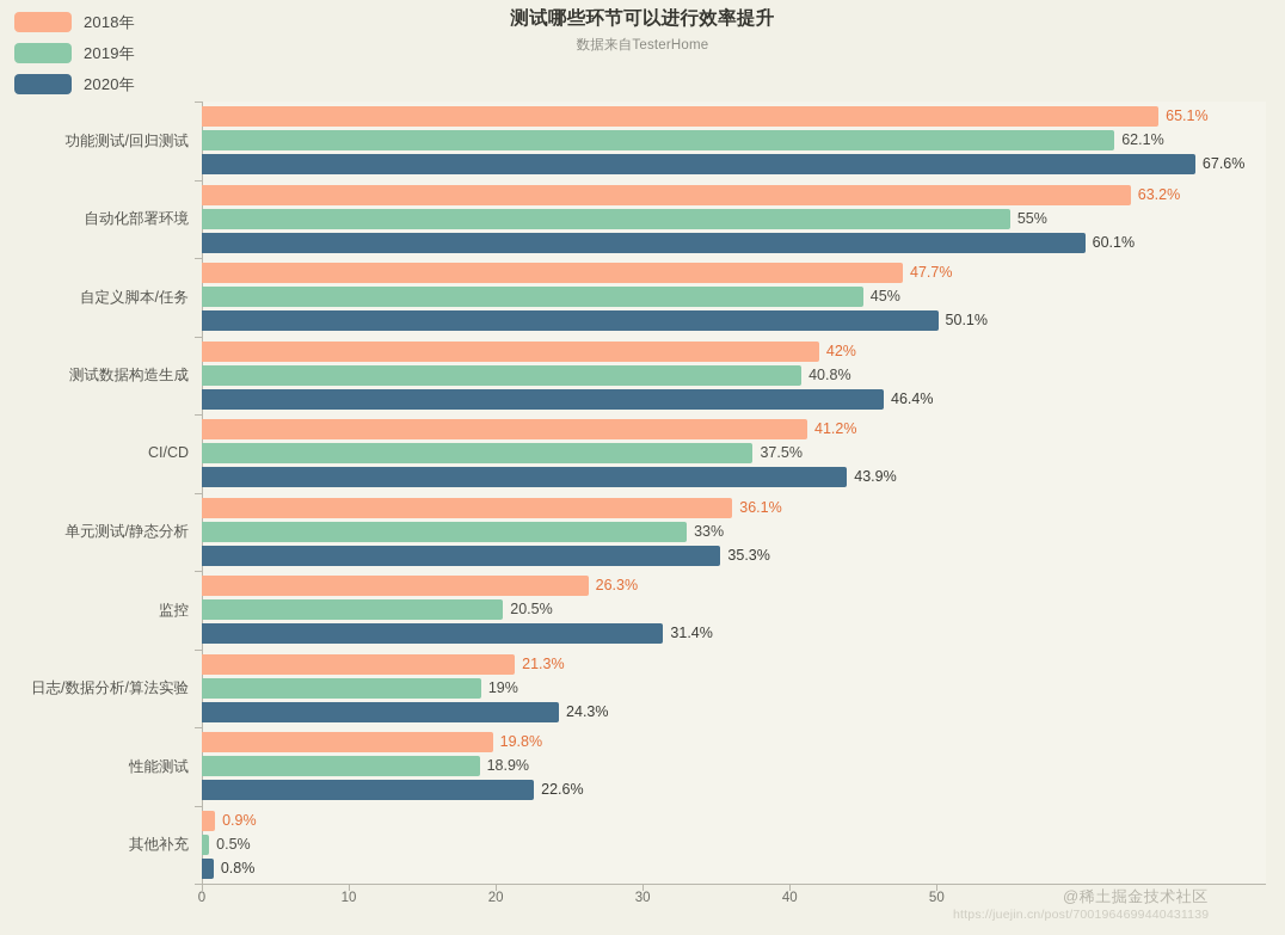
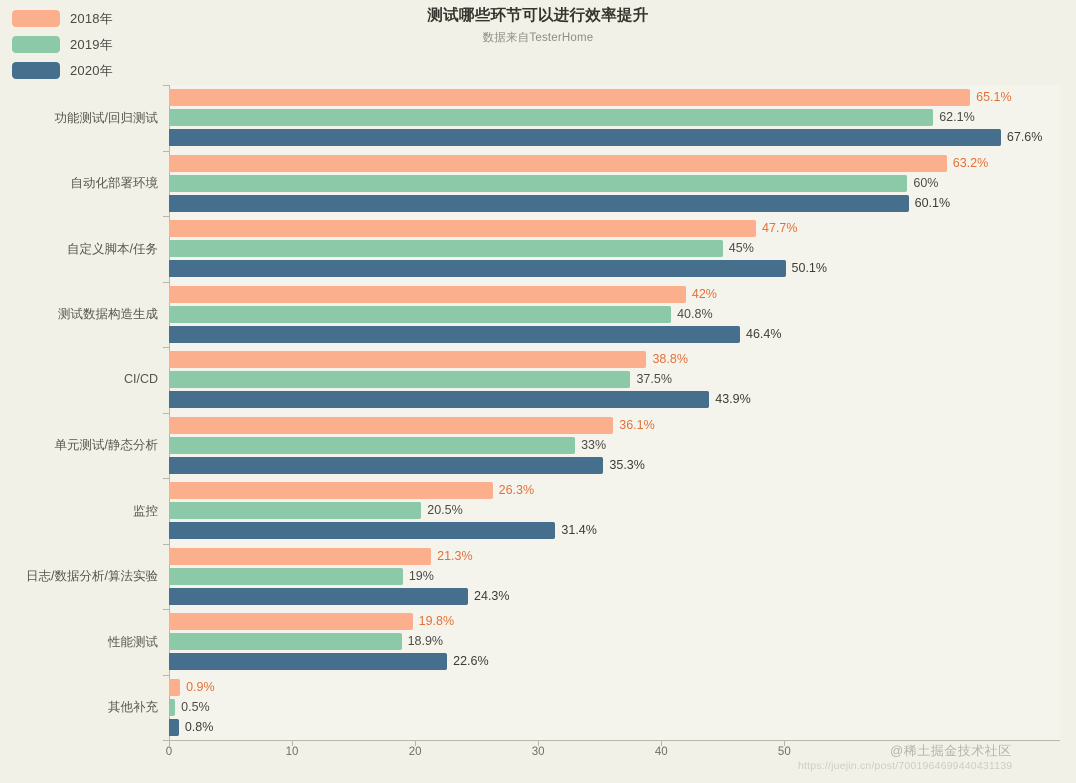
2019年/自动化部署环境: 55% -> 60%
2018年/CI/CD: 41.2% -> 38.8%
